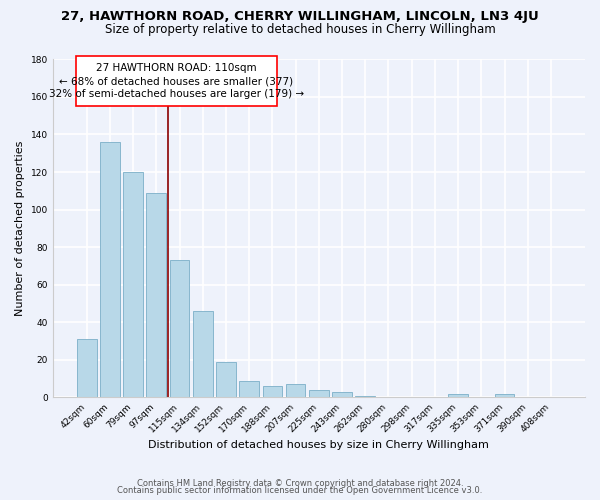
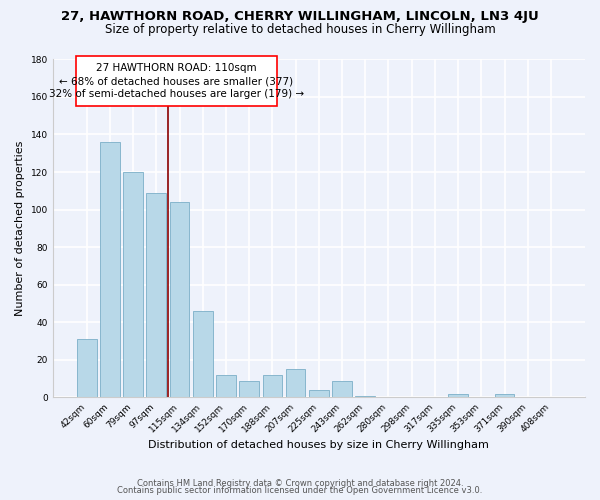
115sqm: 73 -> 104
152sqm: 19 -> 12
188sqm: 6 -> 12
207sqm: 7 -> 15
243sqm: 3 -> 9
